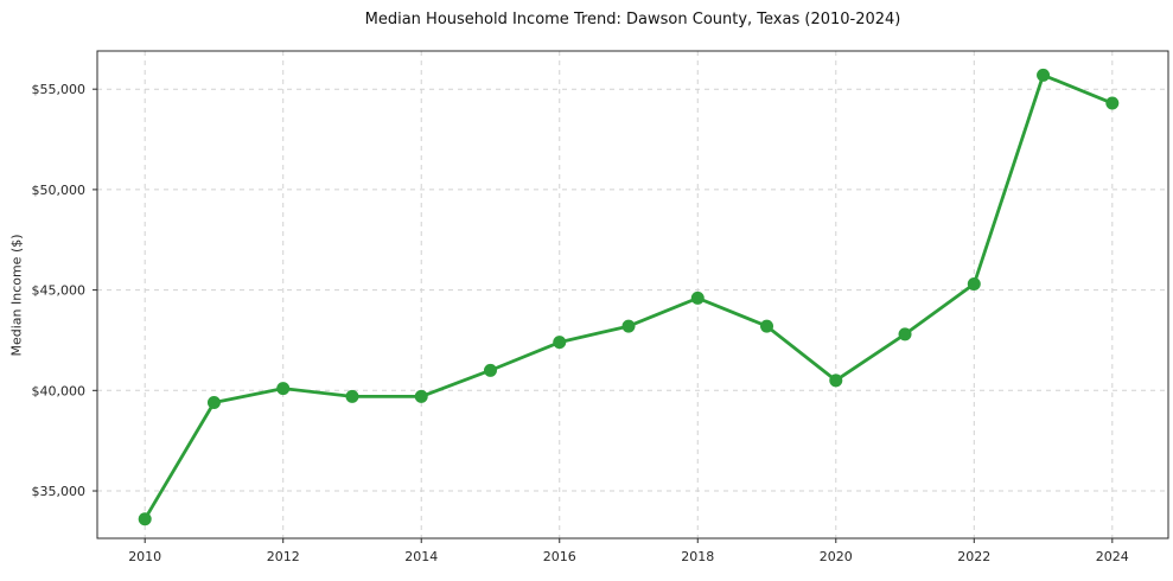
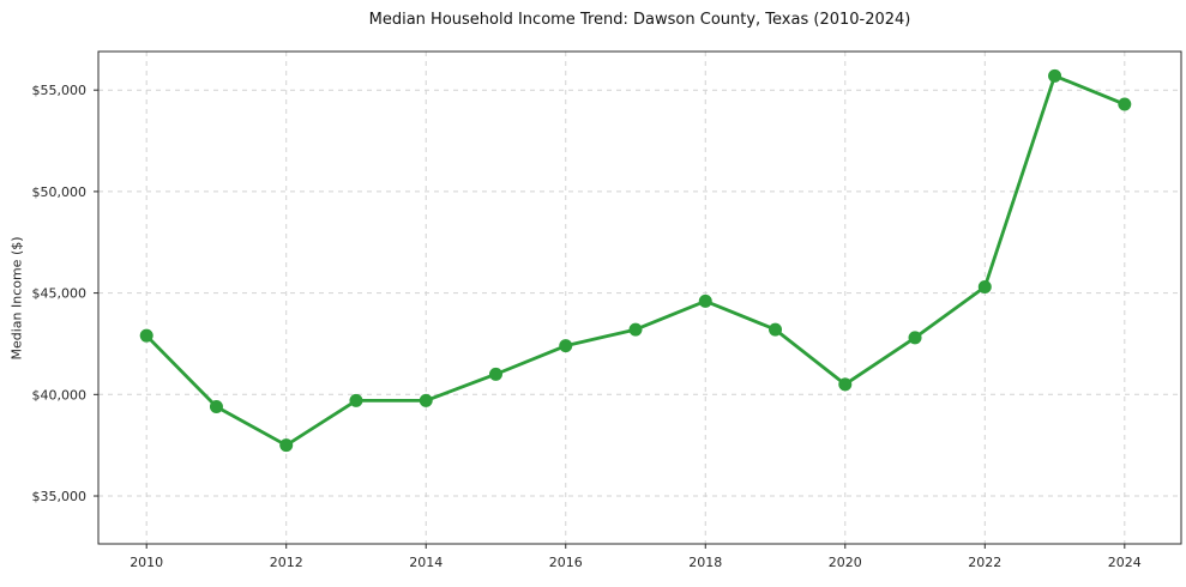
2010: $33600 -> $42900
2012: $40100 -> $37500
